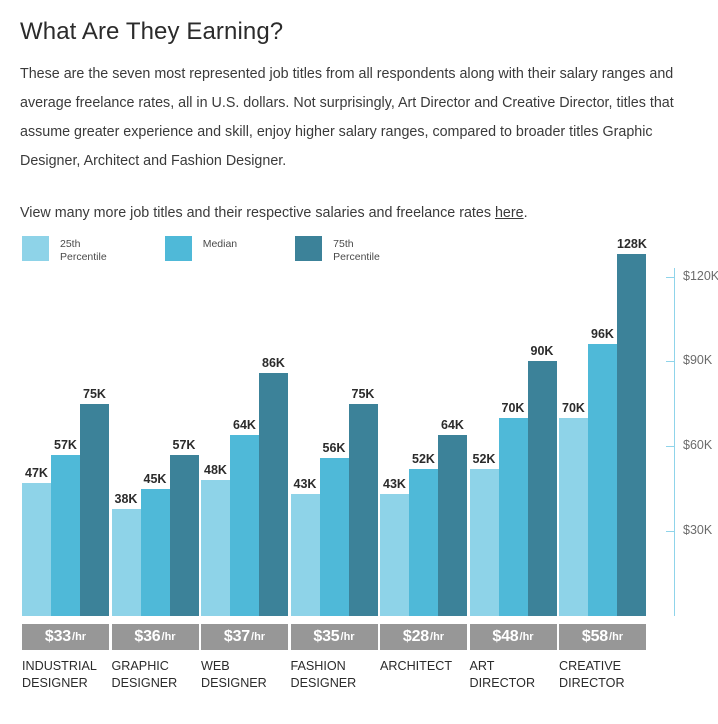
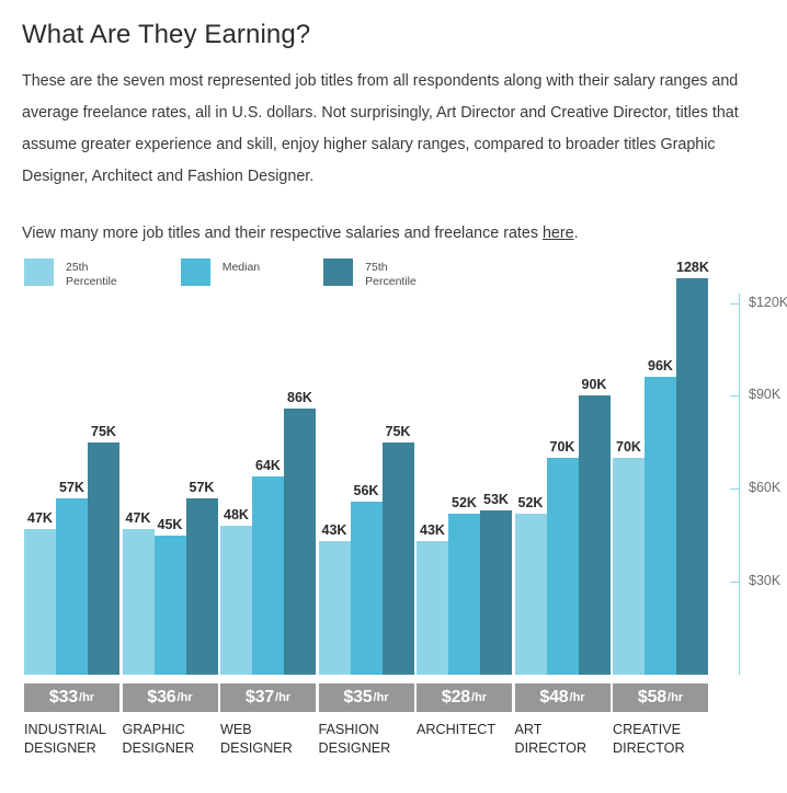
25th Percentile/GRAPHIC DESIGNER: 38K -> 47K
75th Percentile/ARCHITECT: 64K -> 53K
